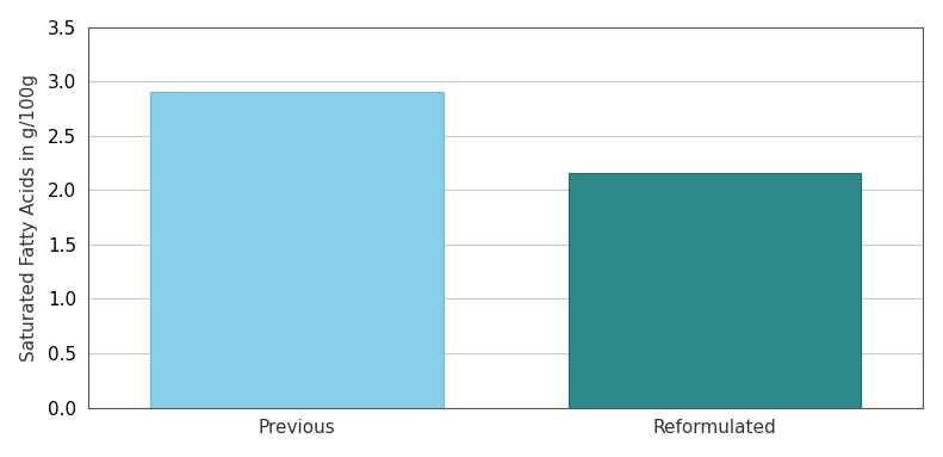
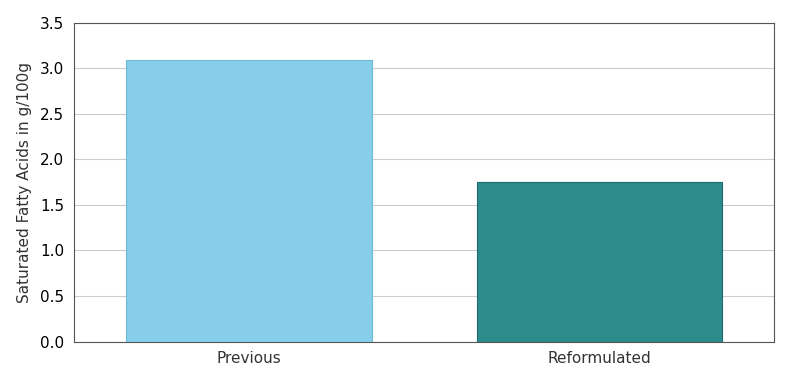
Previous: 2.90 -> 3.09
Reformulated: 2.16 -> 1.75
